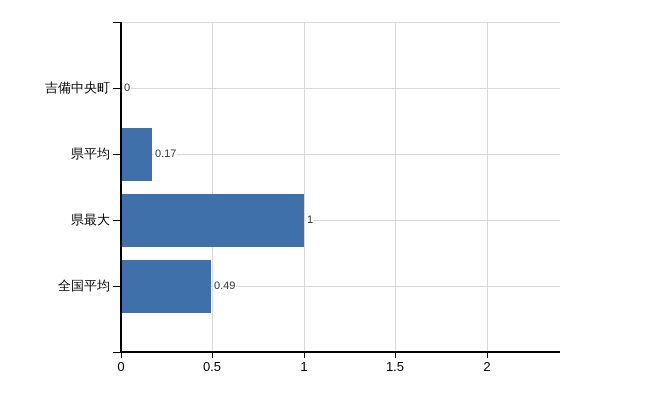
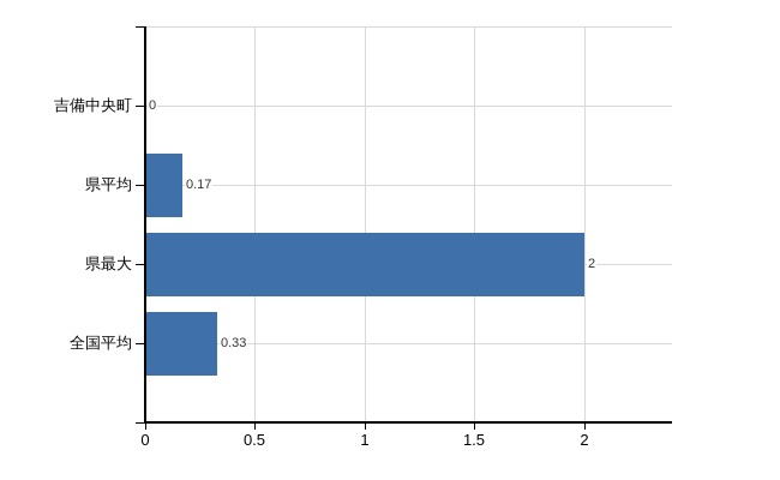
県最大: 1 -> 2
全国平均: 0.49 -> 0.33
